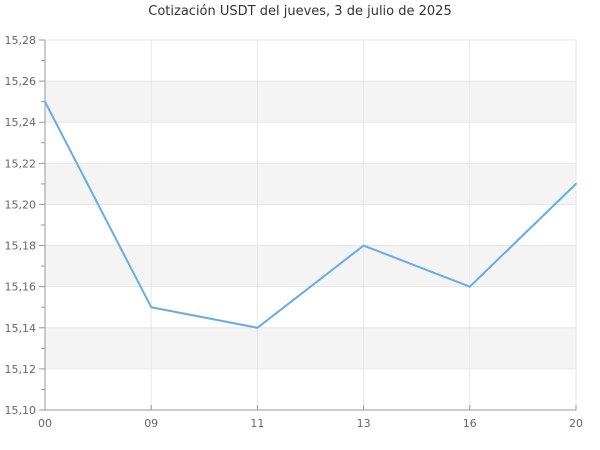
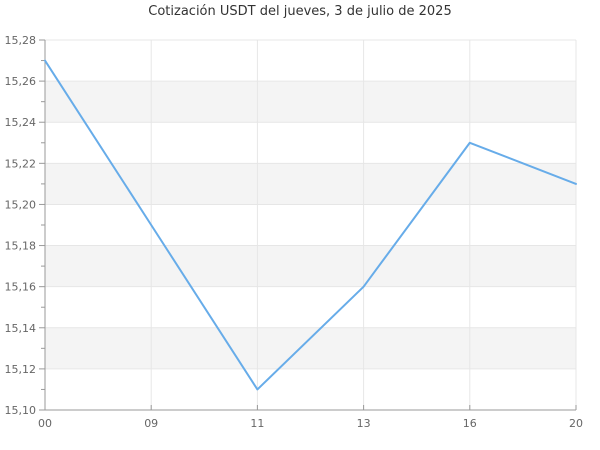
00: 15,25 -> 15,27
09: 15,15 -> 15,19
11: 15,14 -> 15,11
13: 15,18 -> 15,16
16: 15,16 -> 15,23
